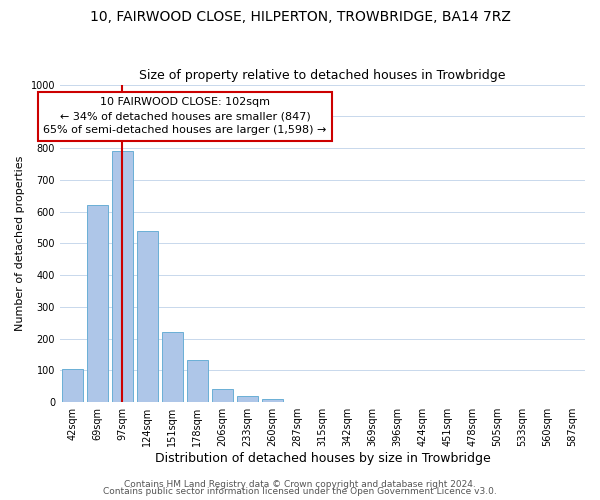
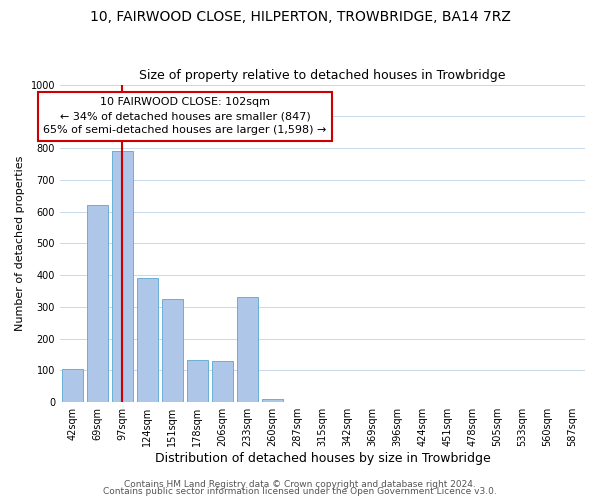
124sqm: 540 -> 390
151sqm: 220 -> 325
206sqm: 43 -> 130
233sqm: 18 -> 330
